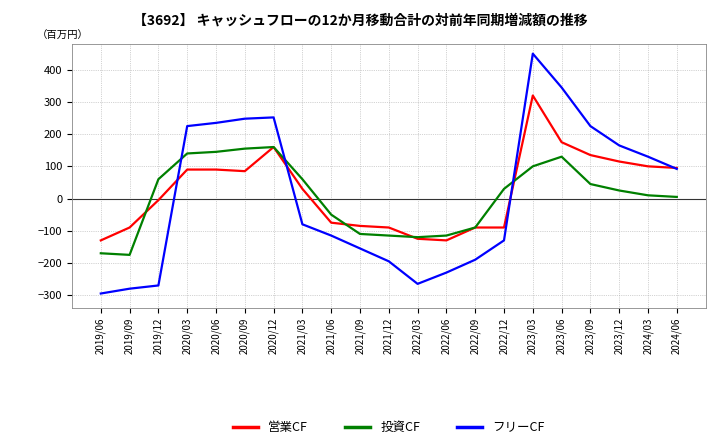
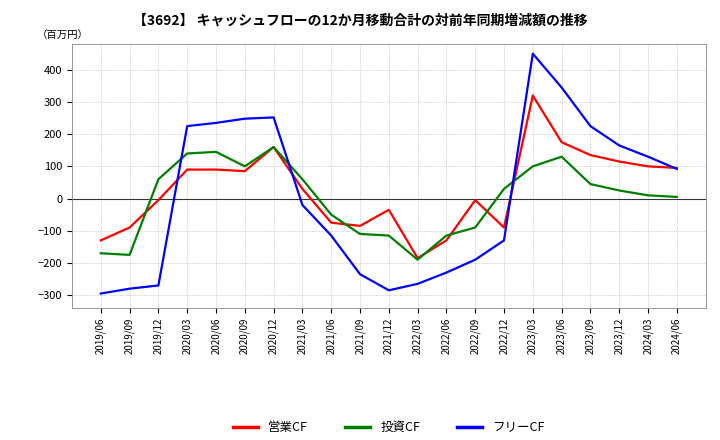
投資CF/2020/09: 155 -> 100
フリーCF/2021/03: -80 -> -20
フリーCF/2021/09: -155 -> -235
営業CF/2021/12: -90 -> -35
フリーCF/2021/12: -195 -> -285
営業CF/2022/03: -125 -> -185
投資CF/2022/03: -120 -> -190
営業CF/2022/09: -90 -> -5
